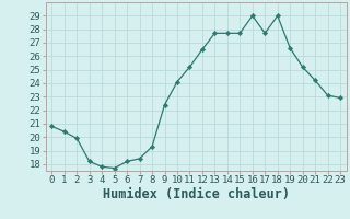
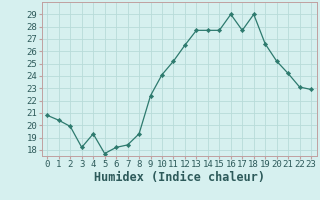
4: 17.8 -> 19.3
